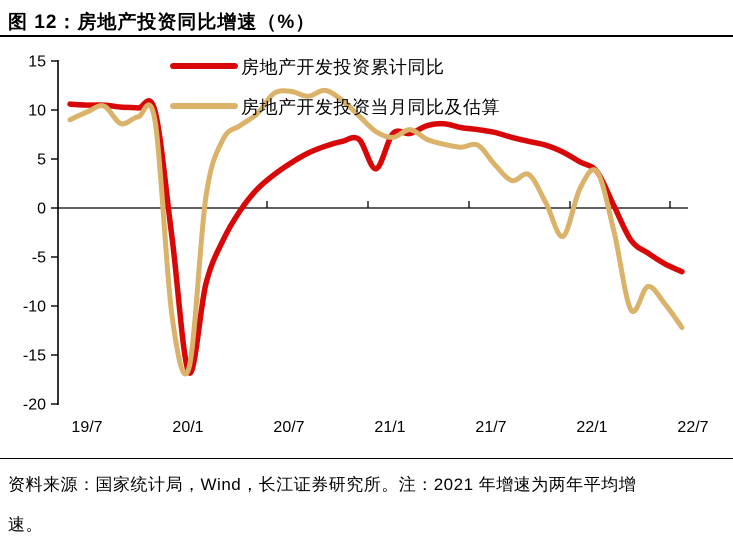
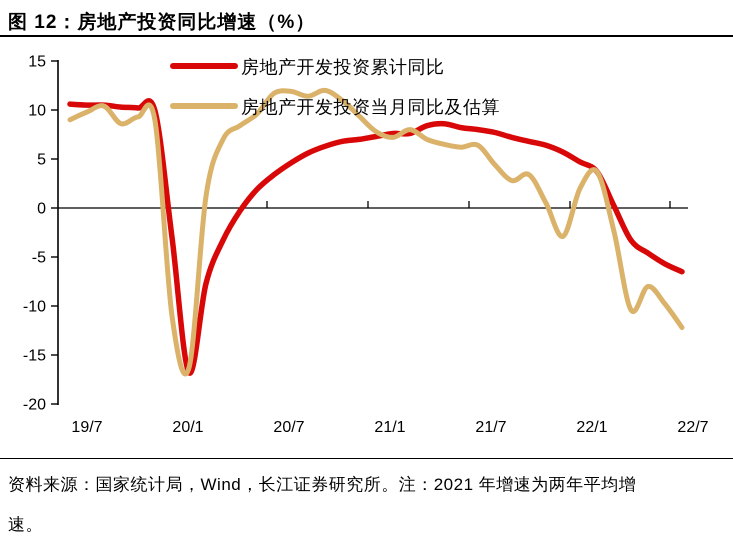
房地产开发投资累计同比/21/1: 4 -> 7
